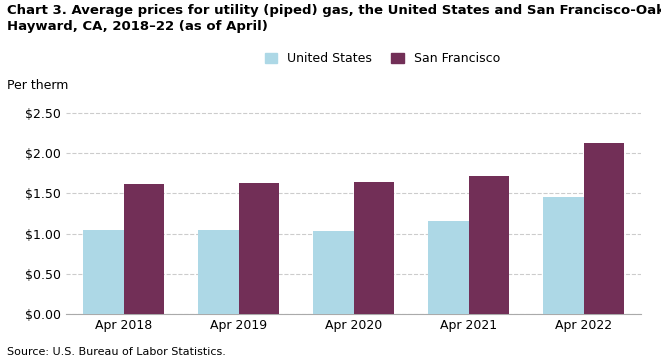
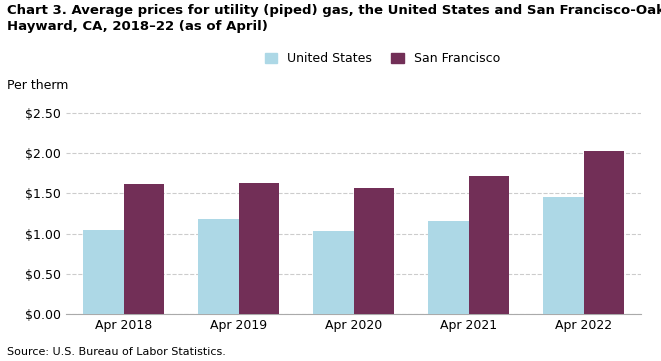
United States/Apr 2019: $1.04 -> $1.18
San Francisco/Apr 2020: $1.64 -> $1.56
San Francisco/Apr 2022: $2.12 -> $2.02
